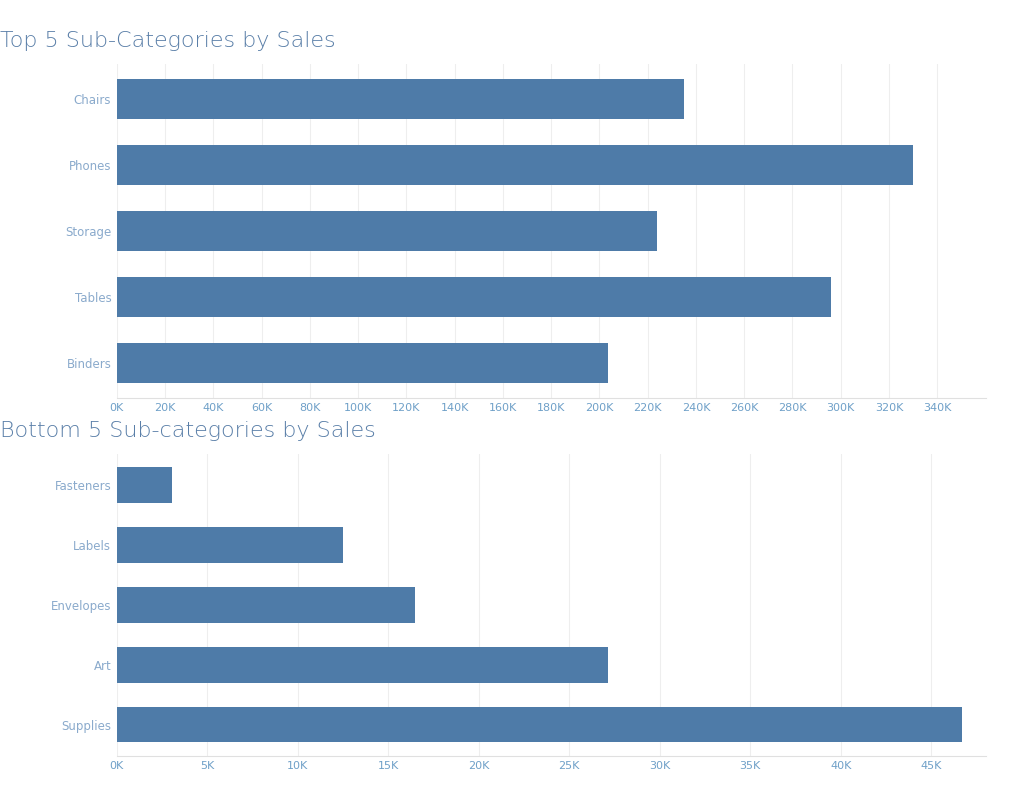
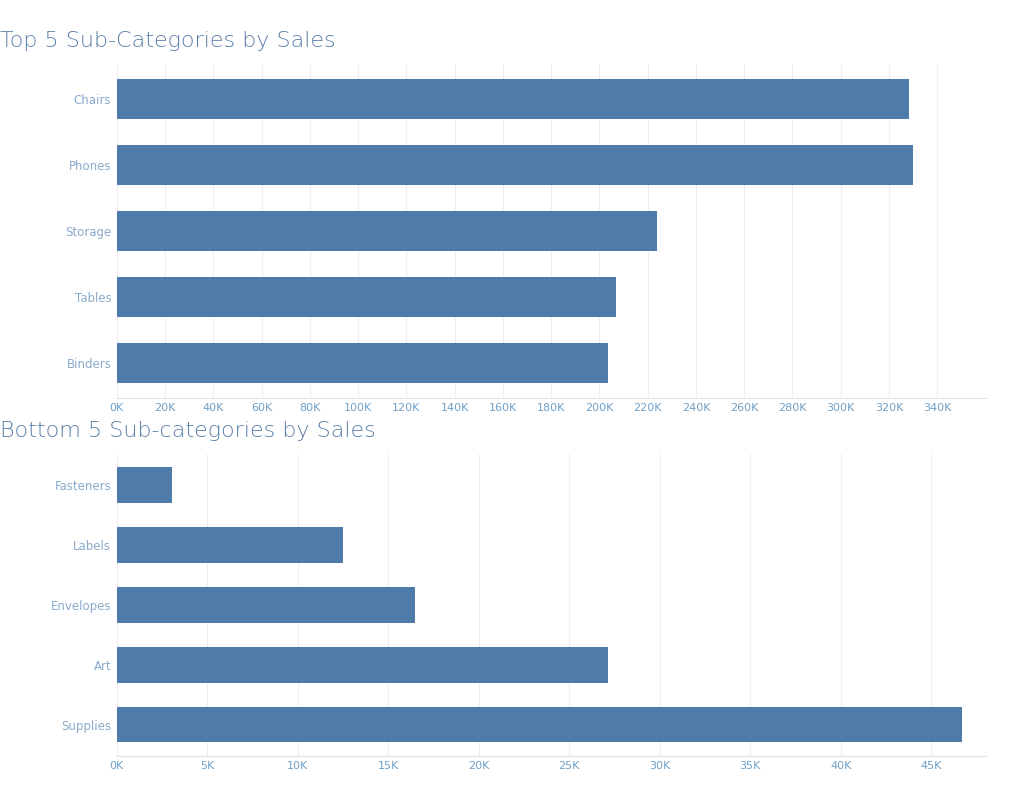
Top 5 Sub-Categories by Sales/Chairs: 235.0K -> 328.4K
Top 5 Sub-Categories by Sales/Tables: 296.0K -> 207.0K
